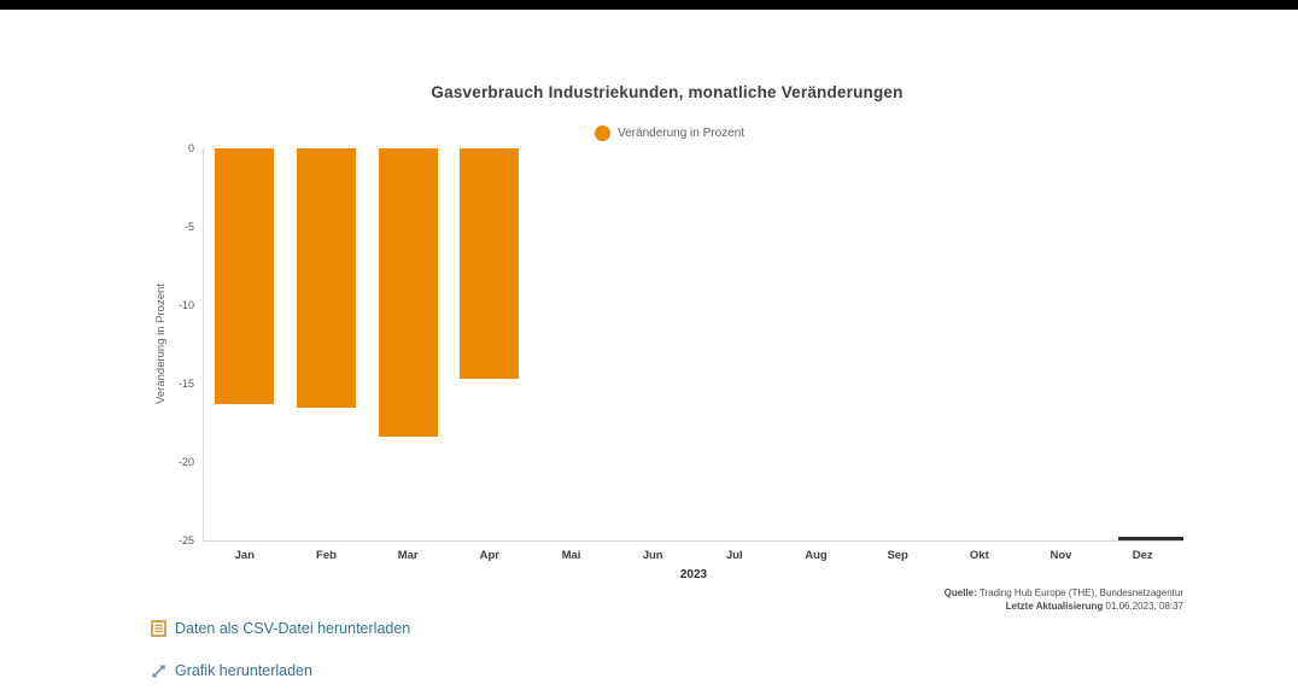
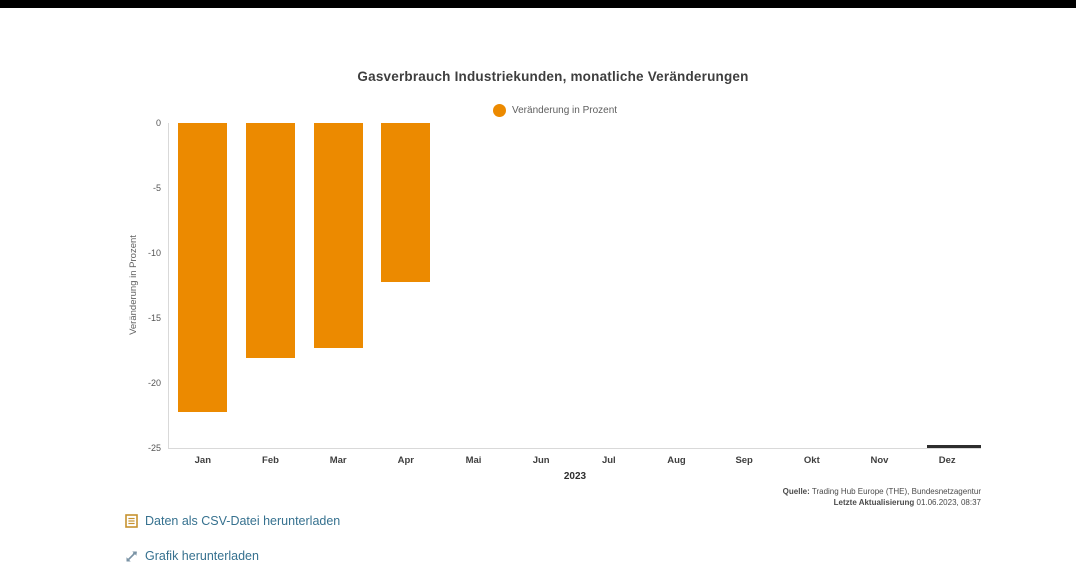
Jan: -16.3 -> -22.2
Feb: -16.5 -> -18.1
Mar: -18.4 -> -17.3
Apr: -14.7 -> -12.2
